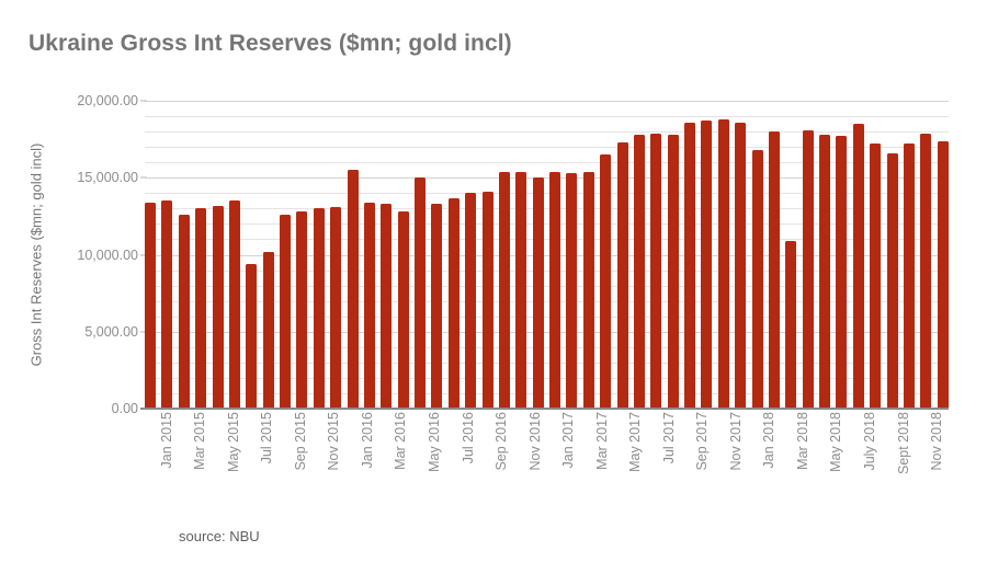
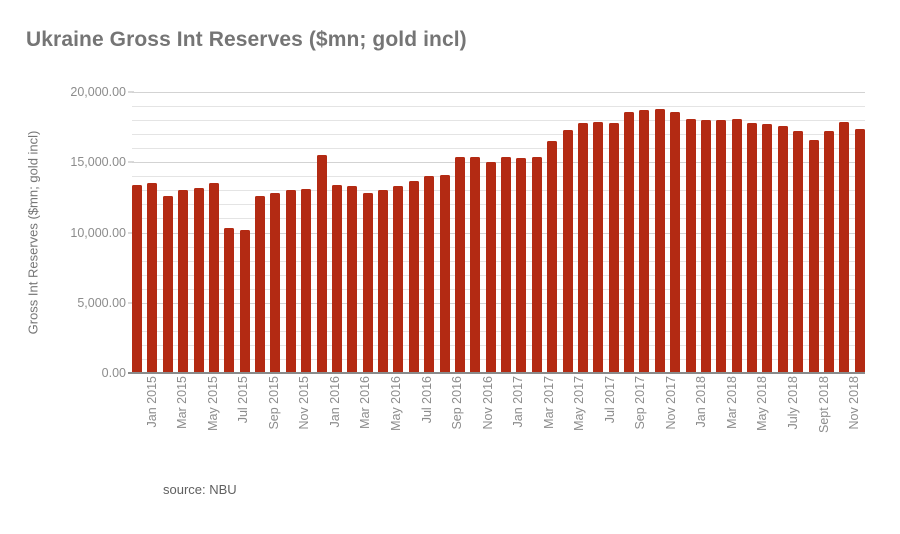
Jul 2015: 9400 -> 10300
May 2016: 15000 -> 13000
Jan 2018: 16800 -> 18100
Mar 2018: 10900 -> 18000
July 2018: 18500 -> 17600
